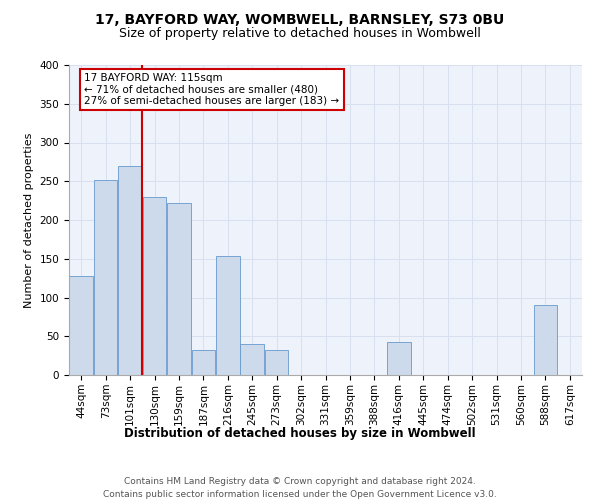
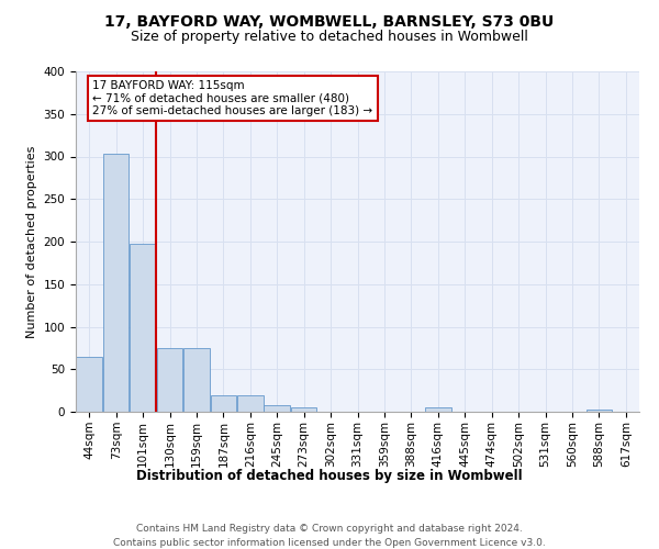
44sqm: 128 -> 65
73sqm: 252 -> 303
101sqm: 270 -> 197
130sqm: 230 -> 75
159sqm: 222 -> 75
187sqm: 32 -> 20
216sqm: 154 -> 20
245sqm: 40 -> 8
273sqm: 32 -> 5
416sqm: 42 -> 5
588sqm: 90 -> 3
